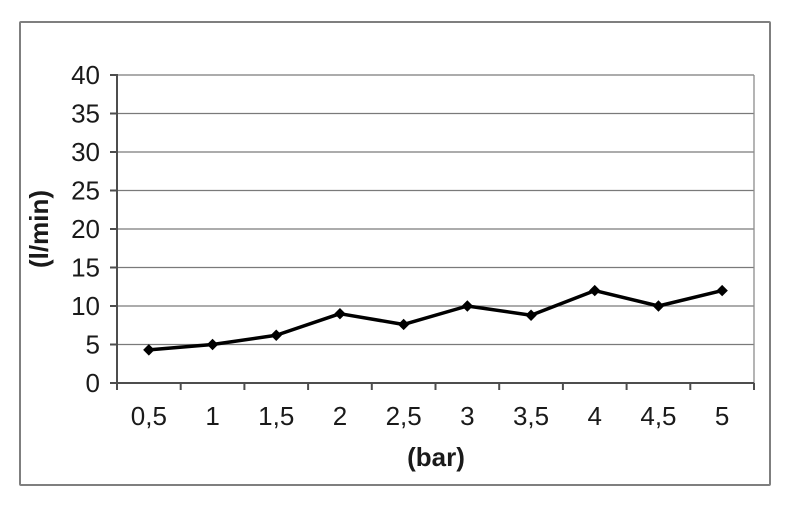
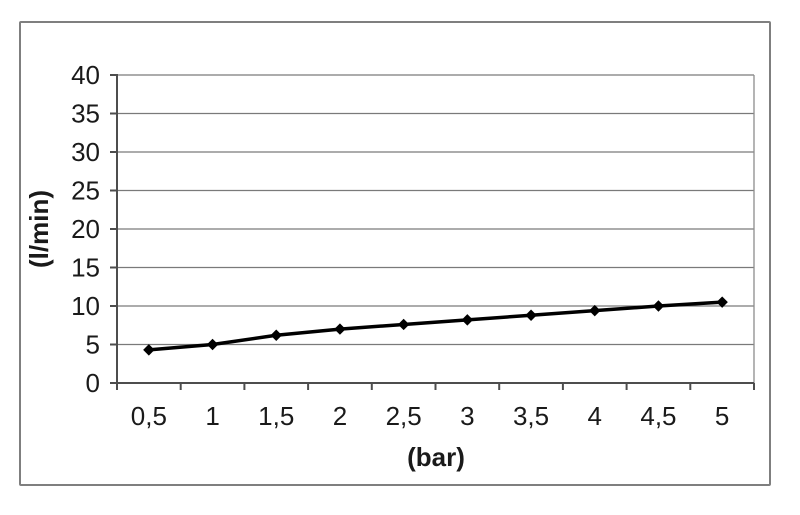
2: 9 -> 7
3: 10 -> 8
4: 12 -> 9
5: 12 -> 10
